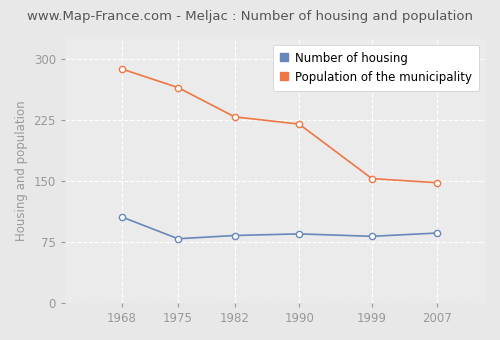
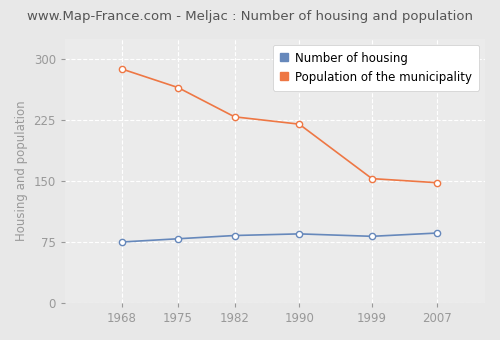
Number of housing/1968: 106 -> 75
